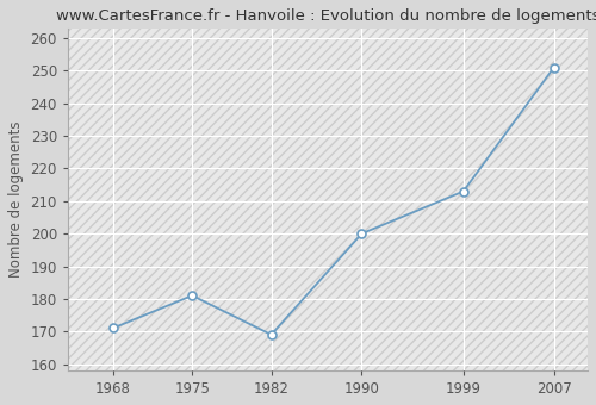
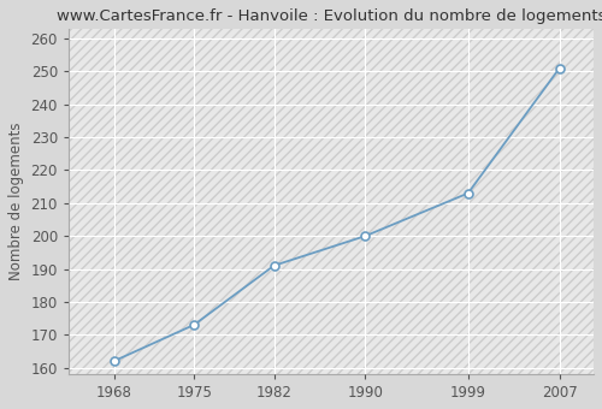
1968: 171 -> 162
1975: 181 -> 173
1982: 169 -> 191
